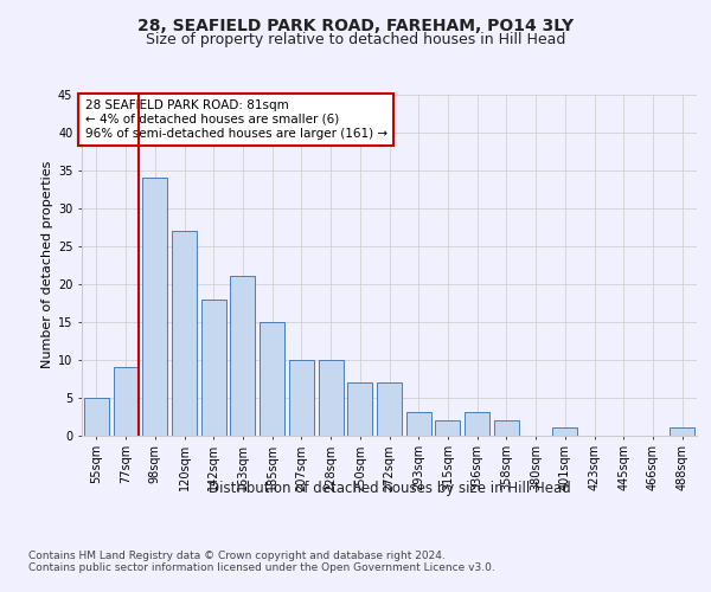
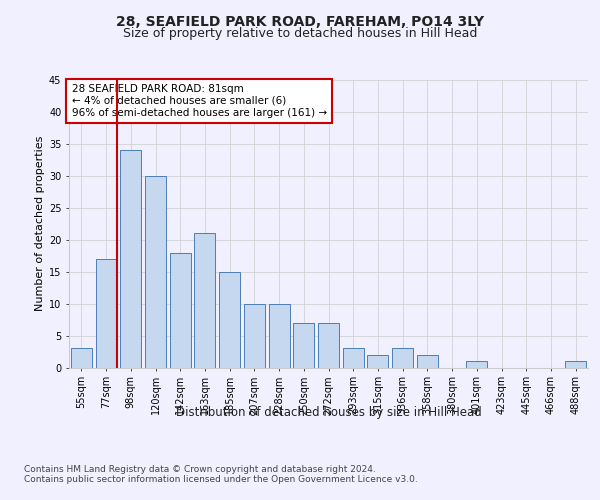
55sqm: 5 -> 3
77sqm: 9 -> 17
120sqm: 27 -> 30
